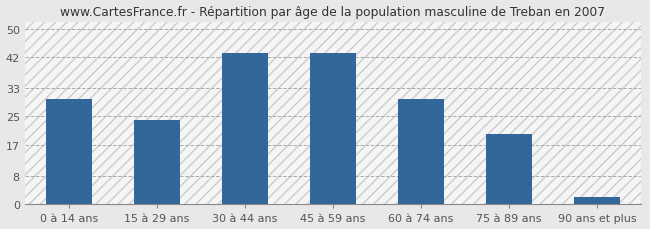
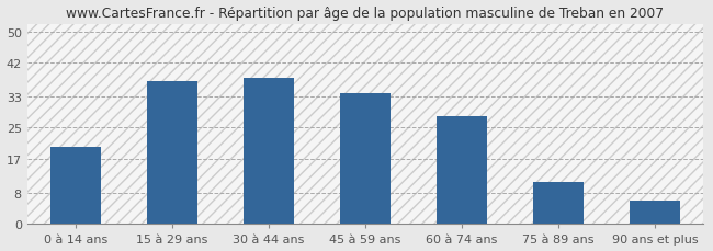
0 à 14 ans: 30 -> 20
15 à 29 ans: 24 -> 37
30 à 44 ans: 43 -> 38
45 à 59 ans: 43 -> 34
60 à 74 ans: 30 -> 28
75 à 89 ans: 20 -> 11
90 ans et plus: 2 -> 6
